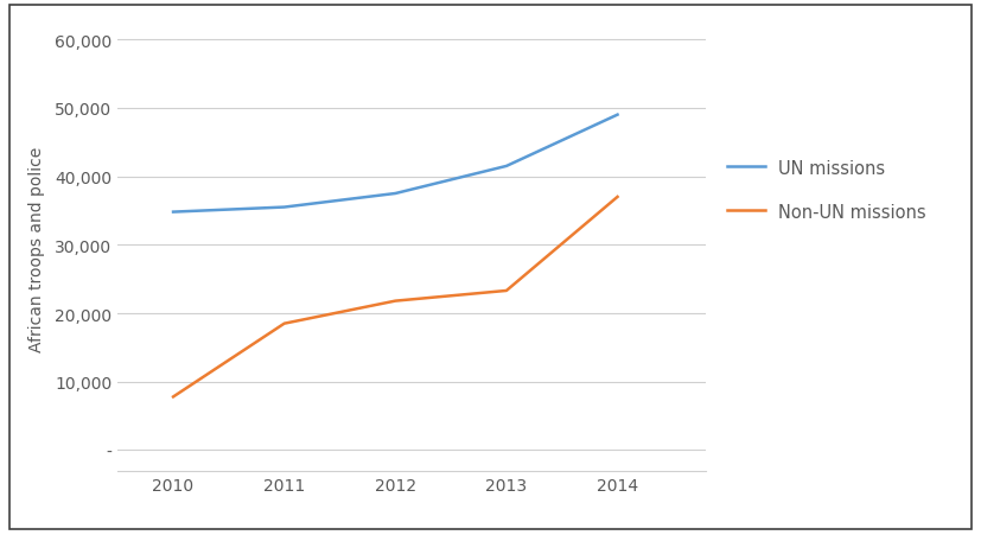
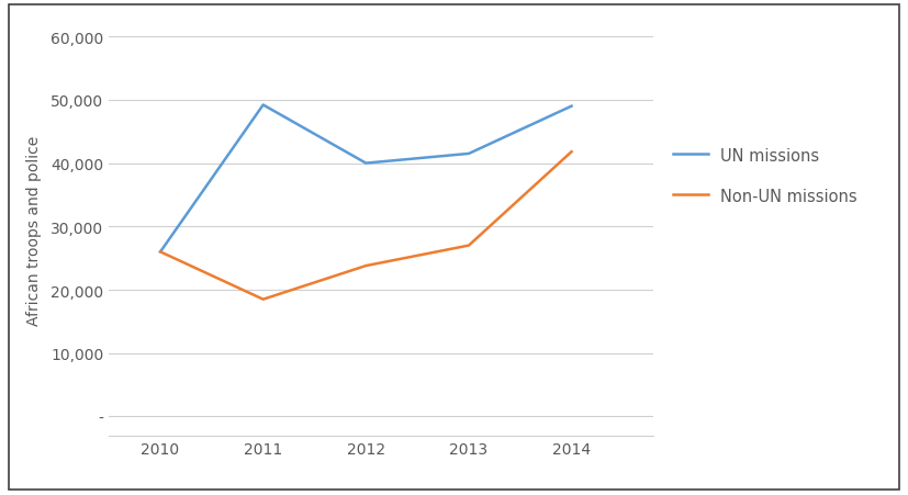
UN missions/2010: 34,800 -> 26,000
Non-UN missions/2010: 7,800 -> 26,000
UN missions/2011: 35,500 -> 49,200
UN missions/2012: 37,500 -> 40,000
Non-UN missions/2012: 21,800 -> 23,800
Non-UN missions/2013: 23,300 -> 27,000
Non-UN missions/2014: 37,000 -> 41,800
